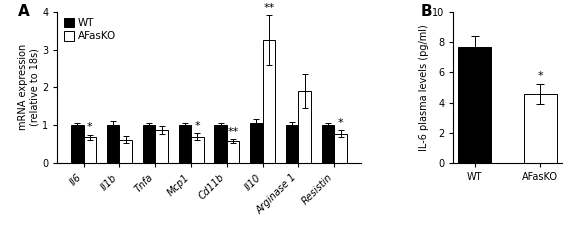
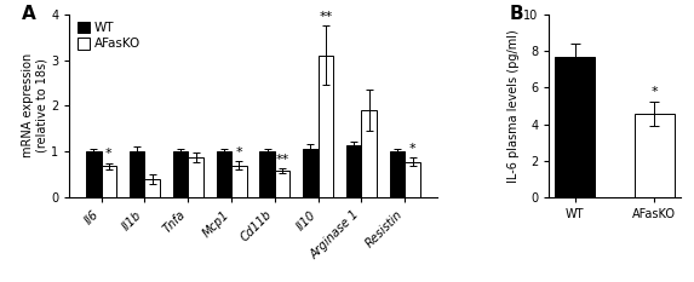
AFasKO/Il1b: 0.62 -> 0.40
AFasKO/Il10: 3.25 -> 3.10
WT/Arginase 1: 1.00 -> 1.15
